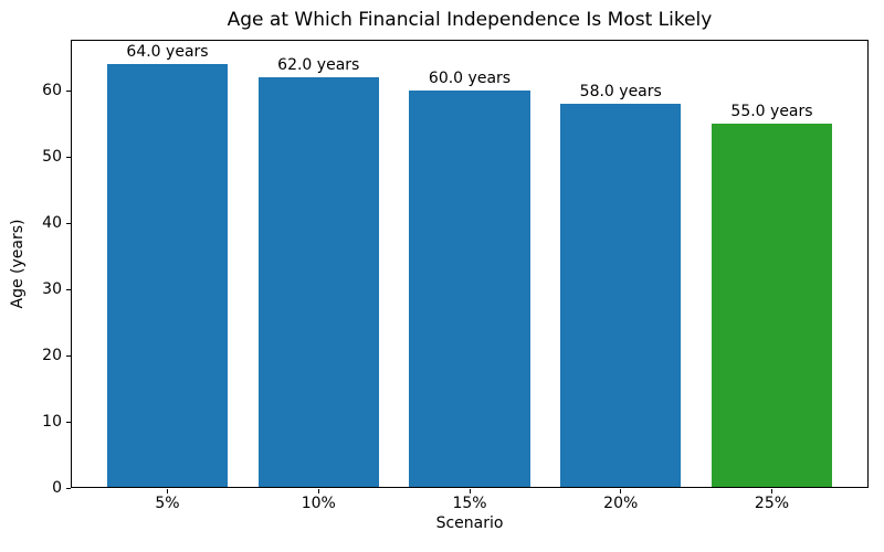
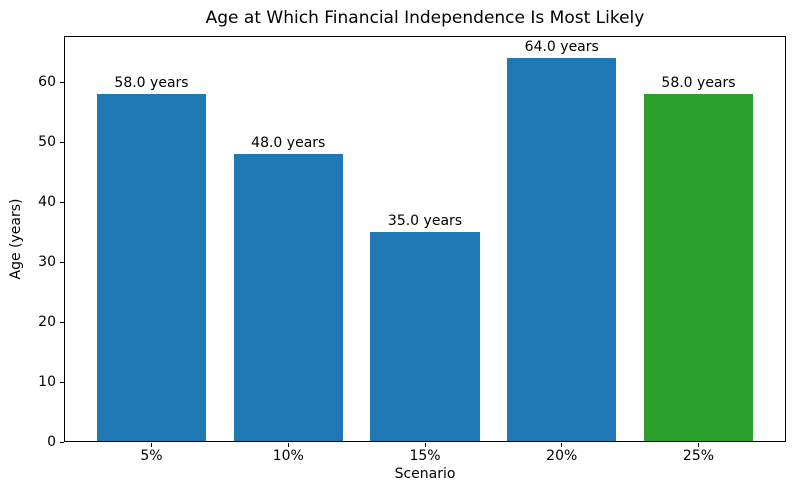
5%: 64.0 -> 58.0
10%: 62.0 -> 48.0
15%: 60.0 -> 35.0
20%: 58.0 -> 64.0
25%: 55.0 -> 58.0
